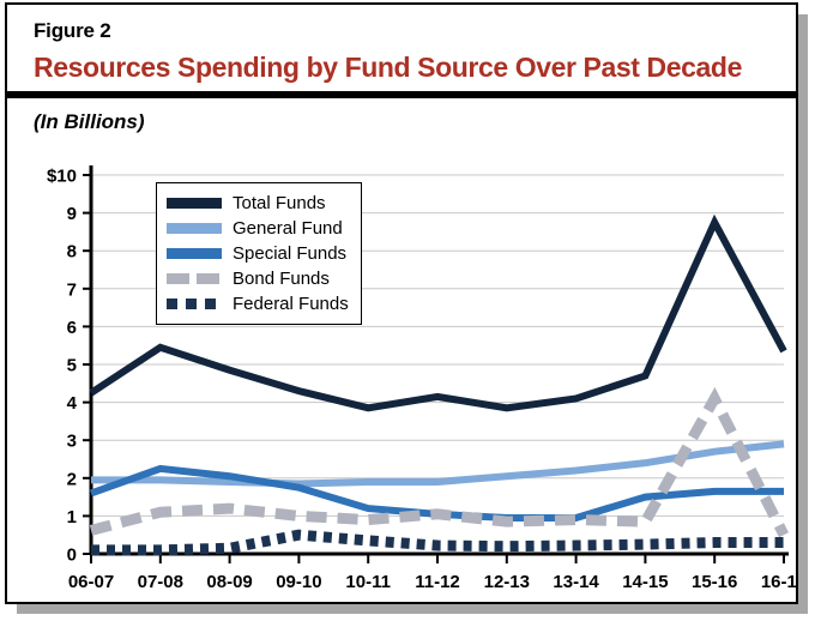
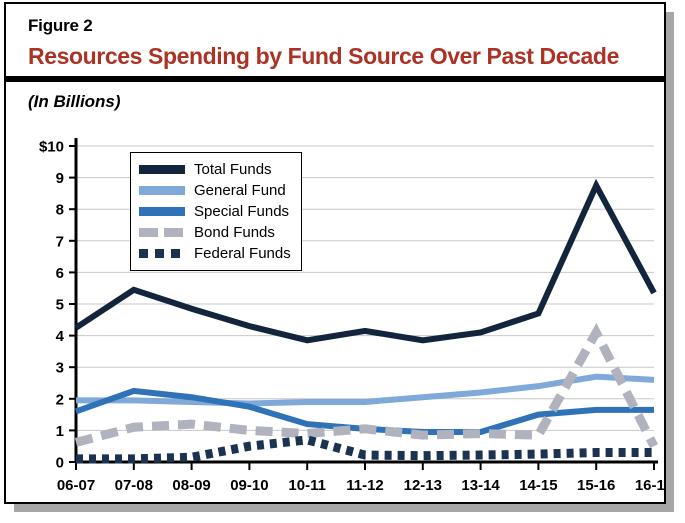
Federal Funds/10-11: $0.3 -> $0.7
General Fund/16-17: $2.9 -> $2.6
